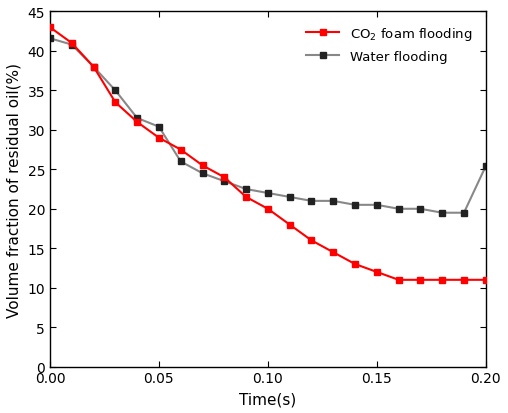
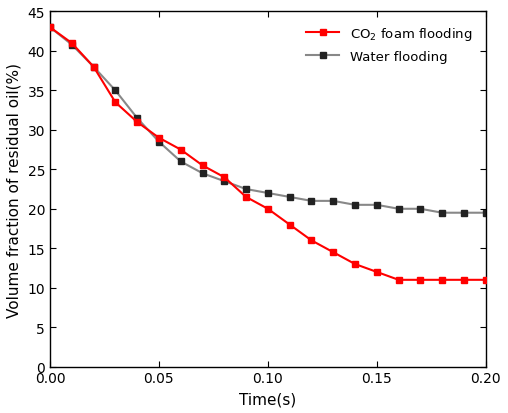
Water flooding/0.00: 41.6 -> 43.0
Water flooding/0.05: 30.4 -> 28.5
Water flooding/0.20: 25.4 -> 19.5
